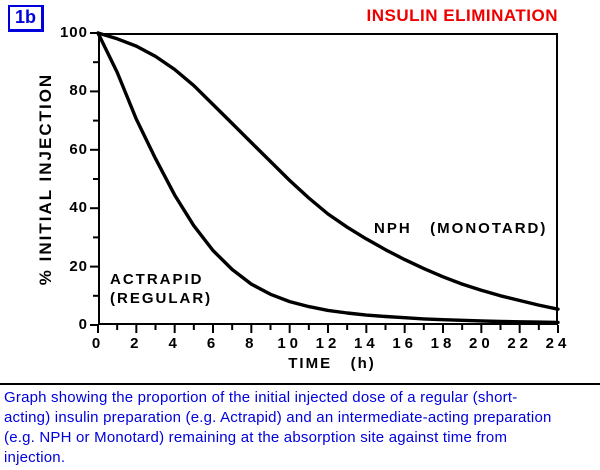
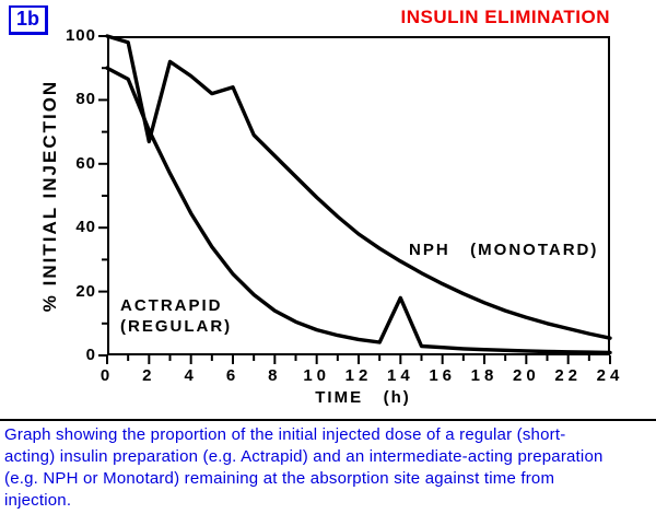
ACTRAPID (REGULAR)/0: 100 -> 90
NPH (MONOTARD)/2: 96 -> 67
NPH (MONOTARD)/6: 76 -> 84
ACTRAPID (REGULAR)/14: 3 -> 18
